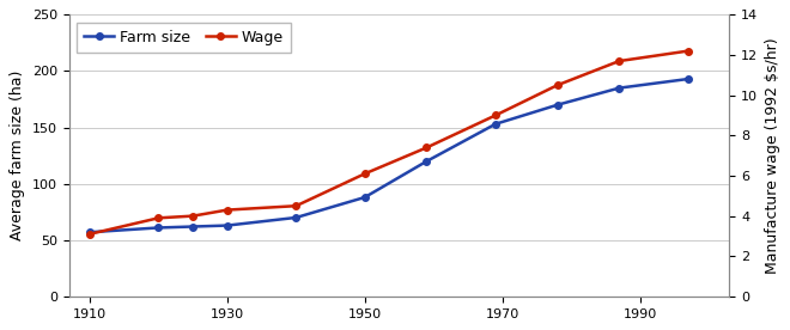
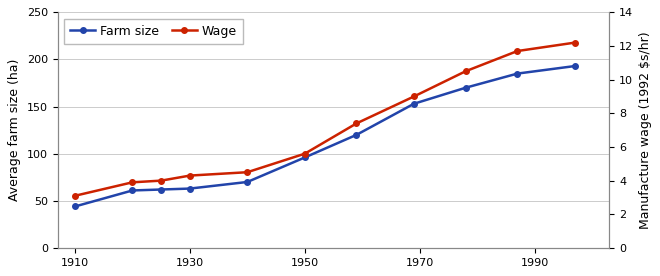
Farm size/1910: 57 -> 44
Farm size/1950: 88 -> 96
Wage/1950: 6.1 -> 5.6
